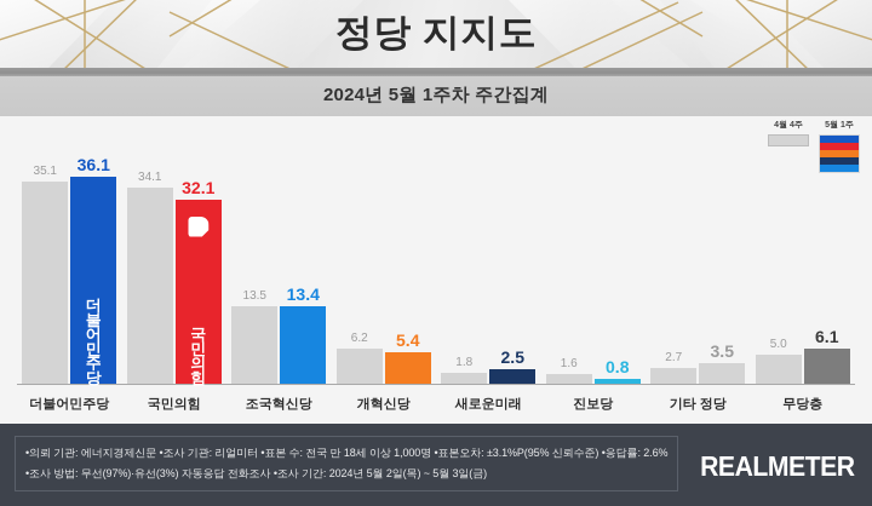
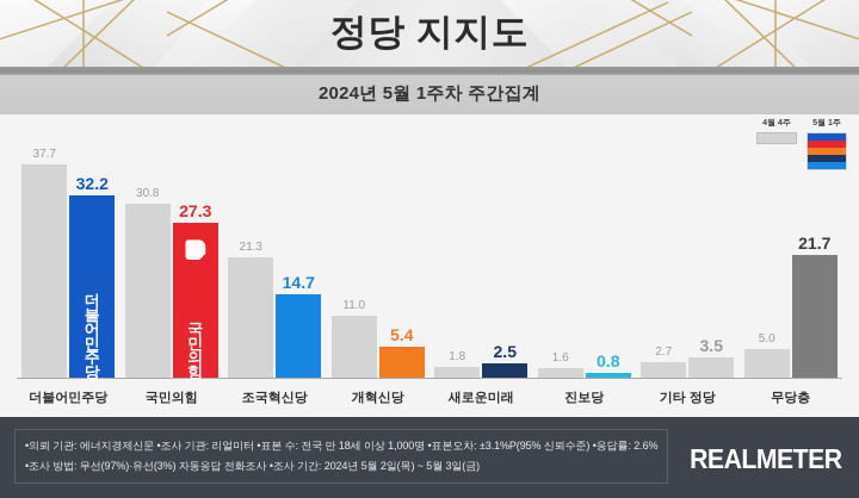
4월 4주/더불어민주당: 35.1 -> 37.7
5월 1주/더불어민주당: 36.1 -> 32.2
4월 4주/국민의힘: 34.1 -> 30.8
5월 1주/국민의힘: 32.1 -> 27.3
4월 4주/조국혁신당: 13.5 -> 21.3
5월 1주/조국혁신당: 13.4 -> 14.7
4월 4주/개혁신당: 6.2 -> 11.0
5월 1주/무당층: 6.1 -> 21.7
